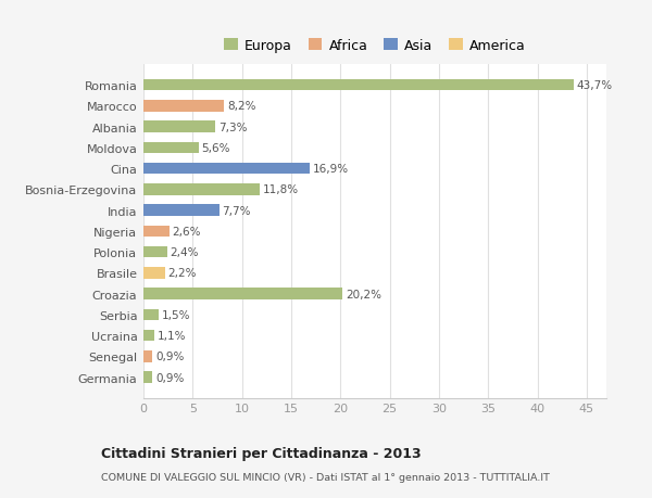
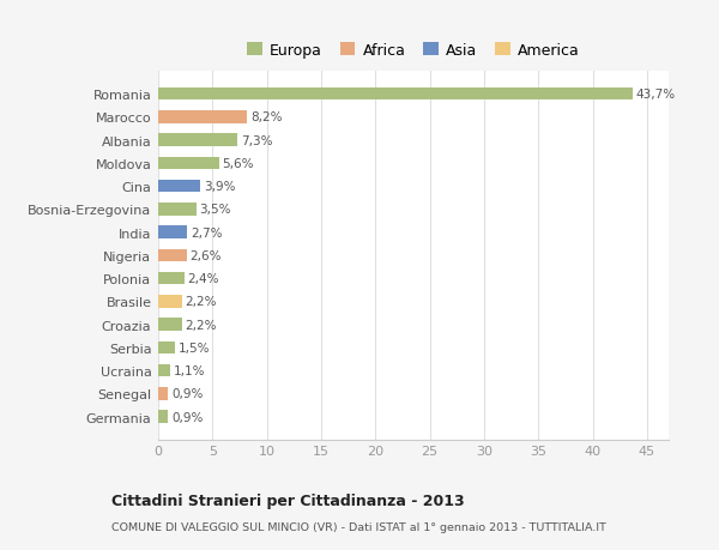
Cina: 16,9% -> 3,9%
Bosnia-Erzegovina: 11,8% -> 3,5%
India: 7,7% -> 2,7%
Croazia: 20,2% -> 2,2%
